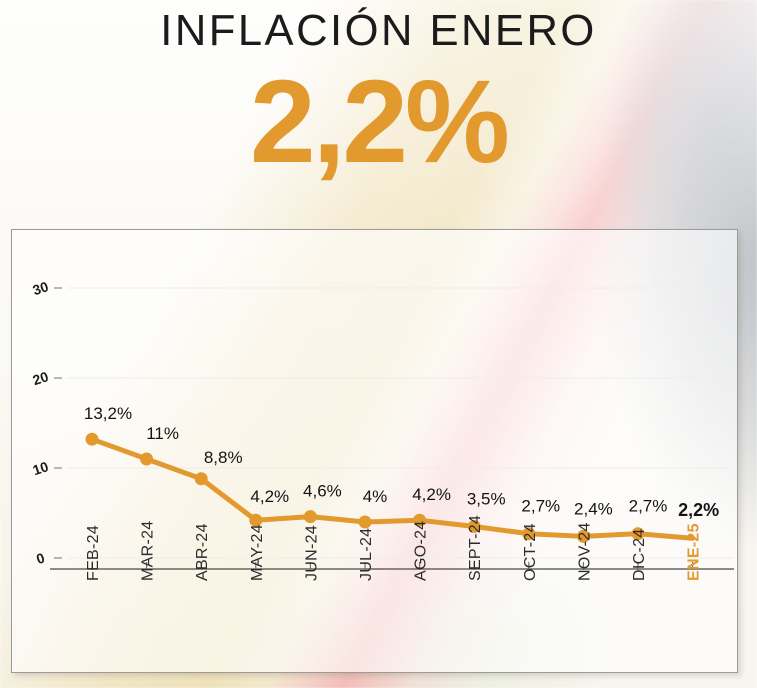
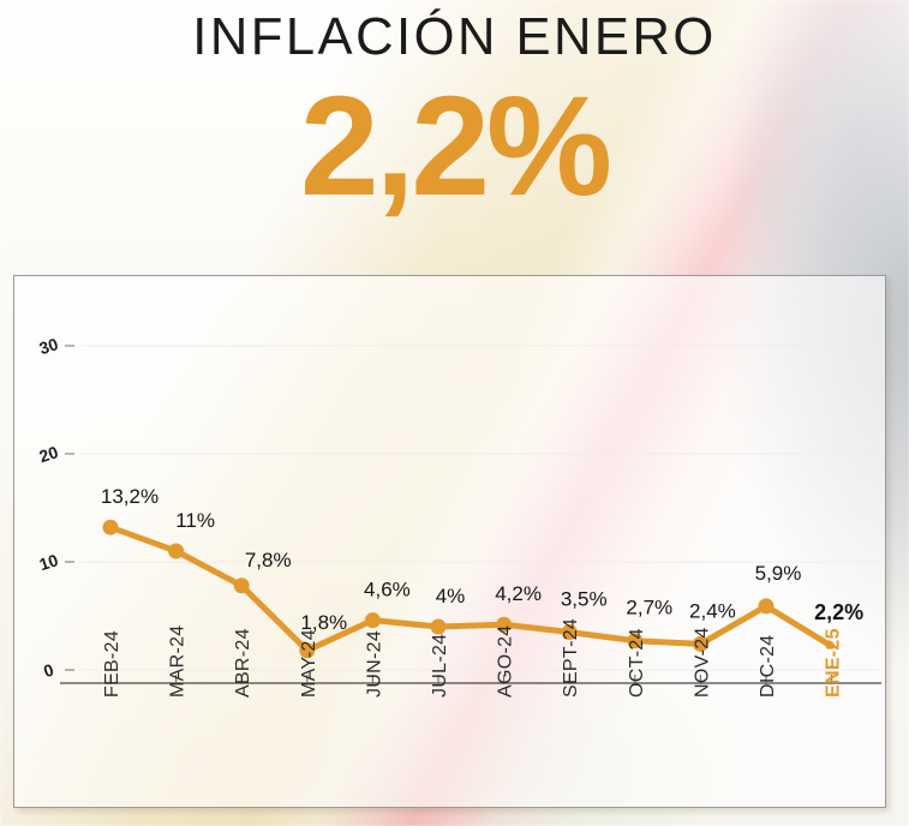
ABR-24: 8,8% -> 7,8%
MAY-24: 4,2% -> 1,8%
DIC-24: 2,7% -> 5,9%
